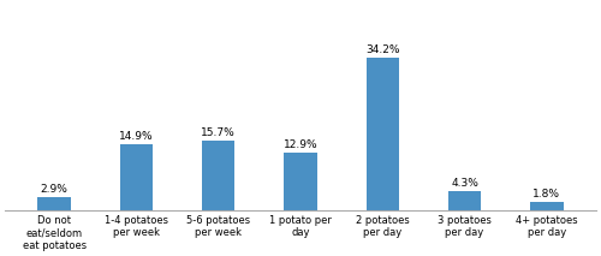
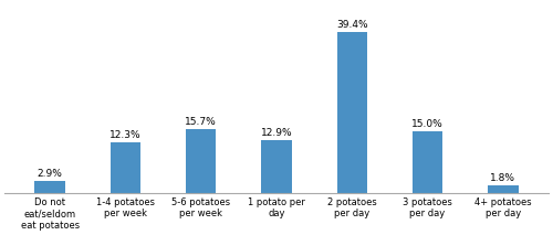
1-4 potatoes per week: 14.9% -> 12.3%
2 potatoes per day: 34.2% -> 39.4%
3 potatoes per day: 4.3% -> 15.0%
